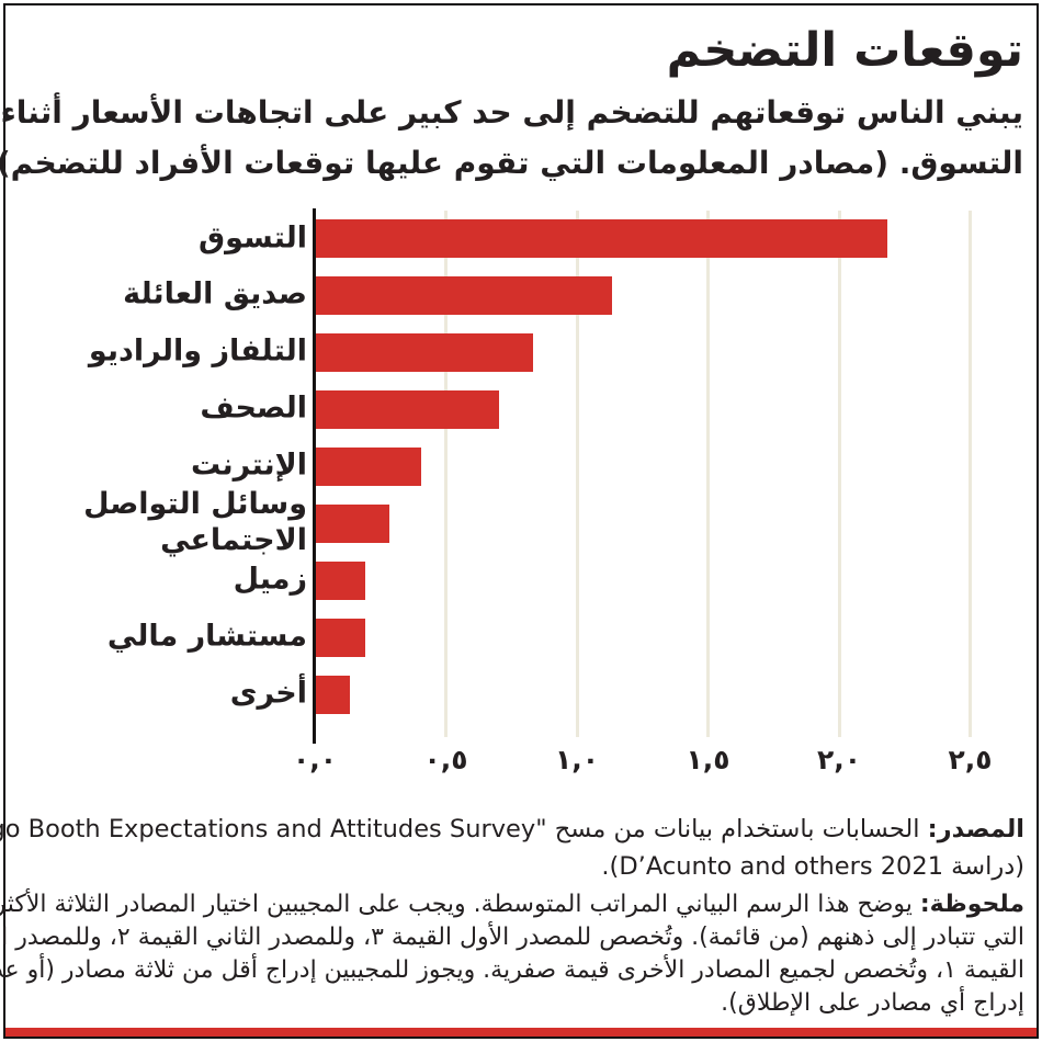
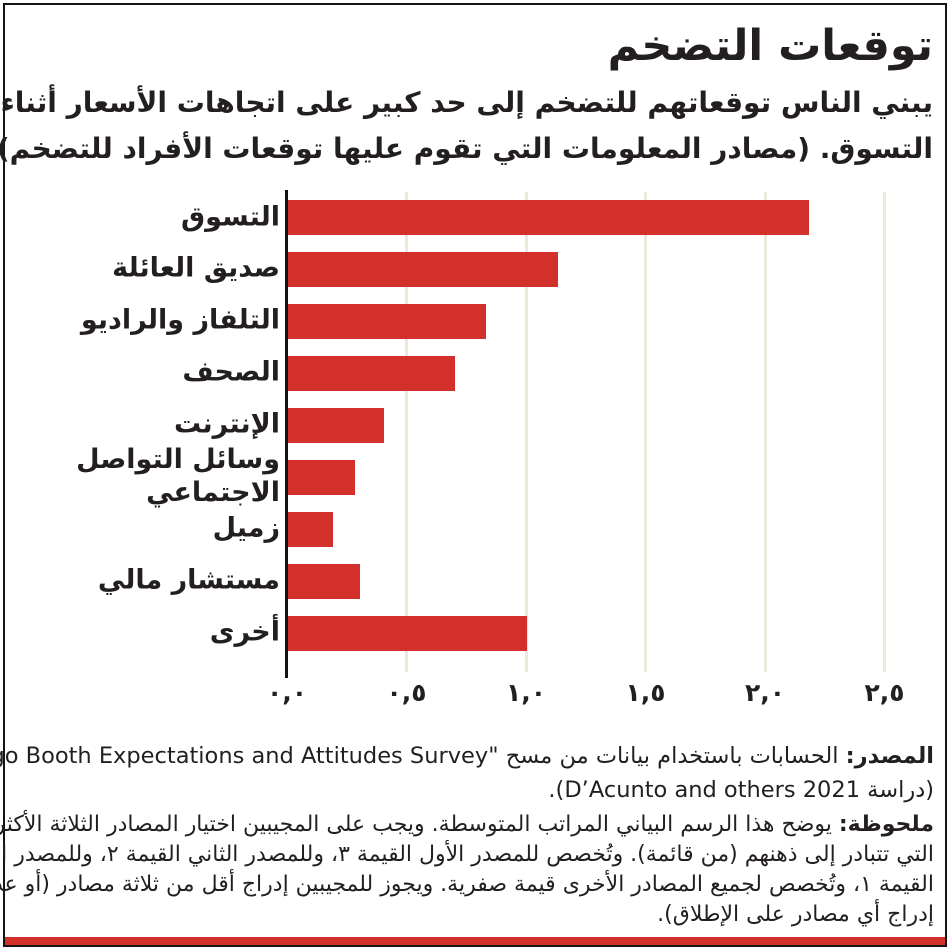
مستشار مالي: 0,19 -> 0,30
أخرى: 0,13 -> 1,00
